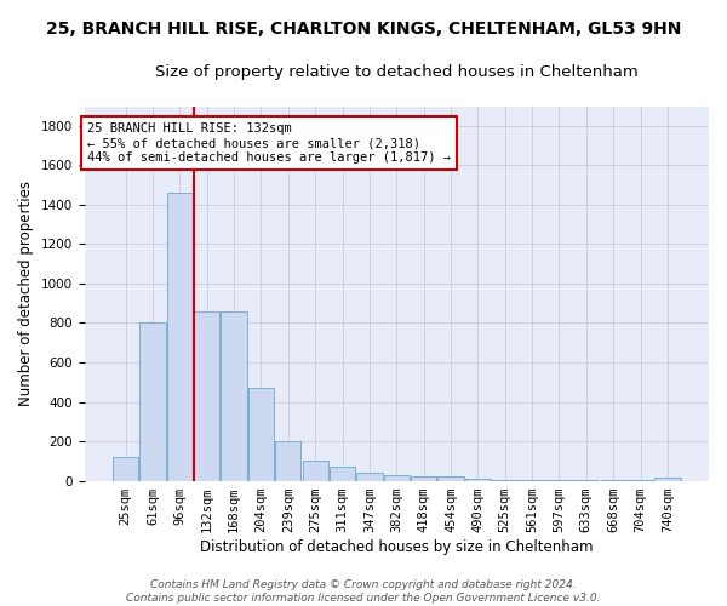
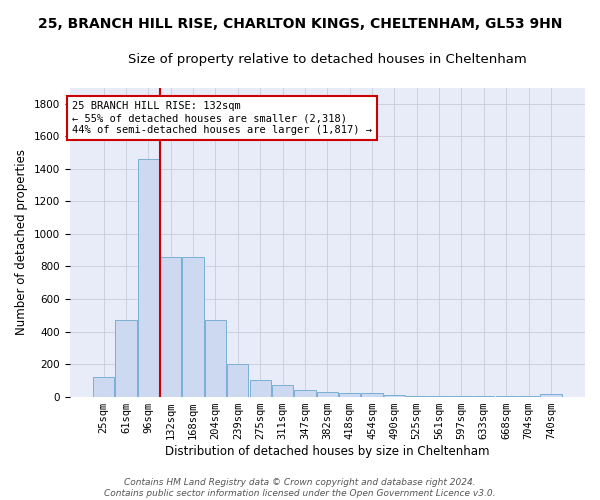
61sqm: 800 -> 470
